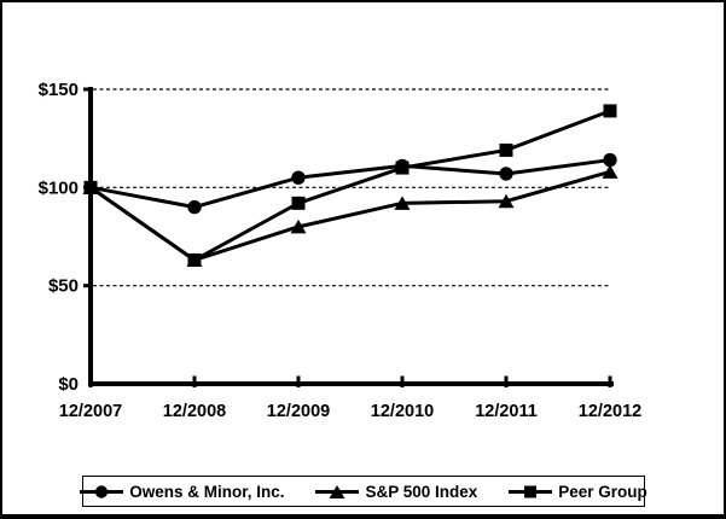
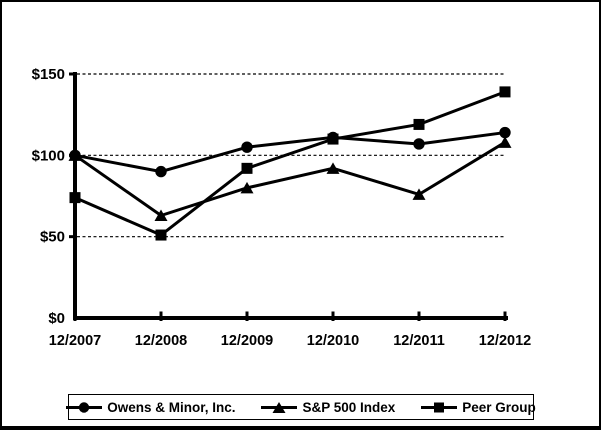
Peer Group/12/2007: $100 -> $74
Peer Group/12/2008: $63 -> $51
S&P 500 Index/12/2011: $93 -> $76
